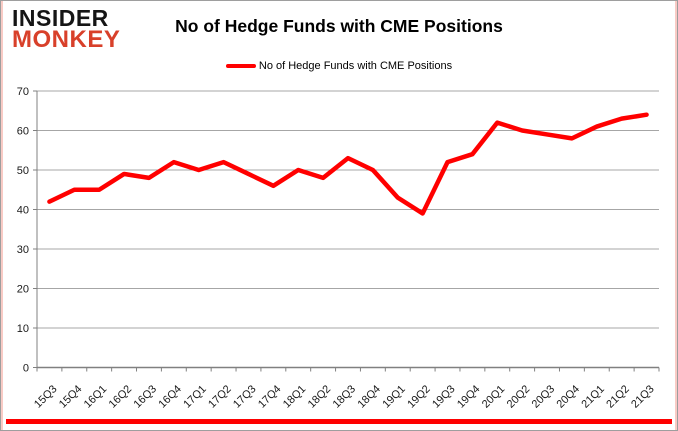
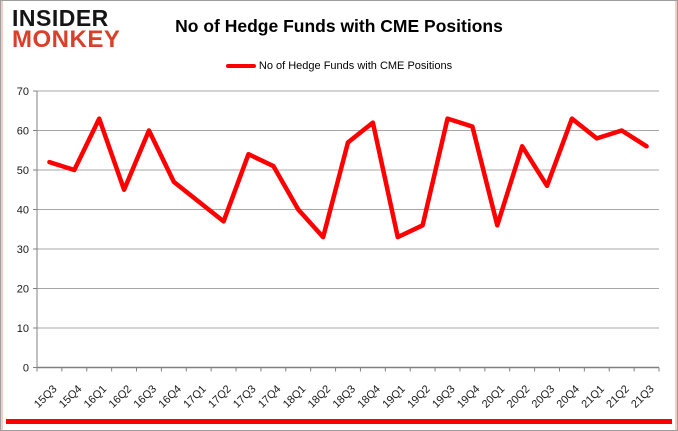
15Q3: 42 -> 52
15Q4: 45 -> 50
16Q1: 45 -> 63
16Q2: 49 -> 45
16Q3: 48 -> 60
16Q4: 52 -> 47
17Q1: 50 -> 42
17Q2: 52 -> 37
17Q3: 49 -> 54
17Q4: 46 -> 51
18Q1: 50 -> 40
18Q2: 48 -> 33
18Q3: 53 -> 57
18Q4: 50 -> 62
19Q1: 43 -> 33
19Q2: 39 -> 36
19Q3: 52 -> 63
19Q4: 54 -> 61
20Q1: 62 -> 36
20Q2: 60 -> 56
20Q3: 59 -> 46
20Q4: 58 -> 63
21Q1: 61 -> 58
21Q2: 63 -> 60
21Q3: 64 -> 56
